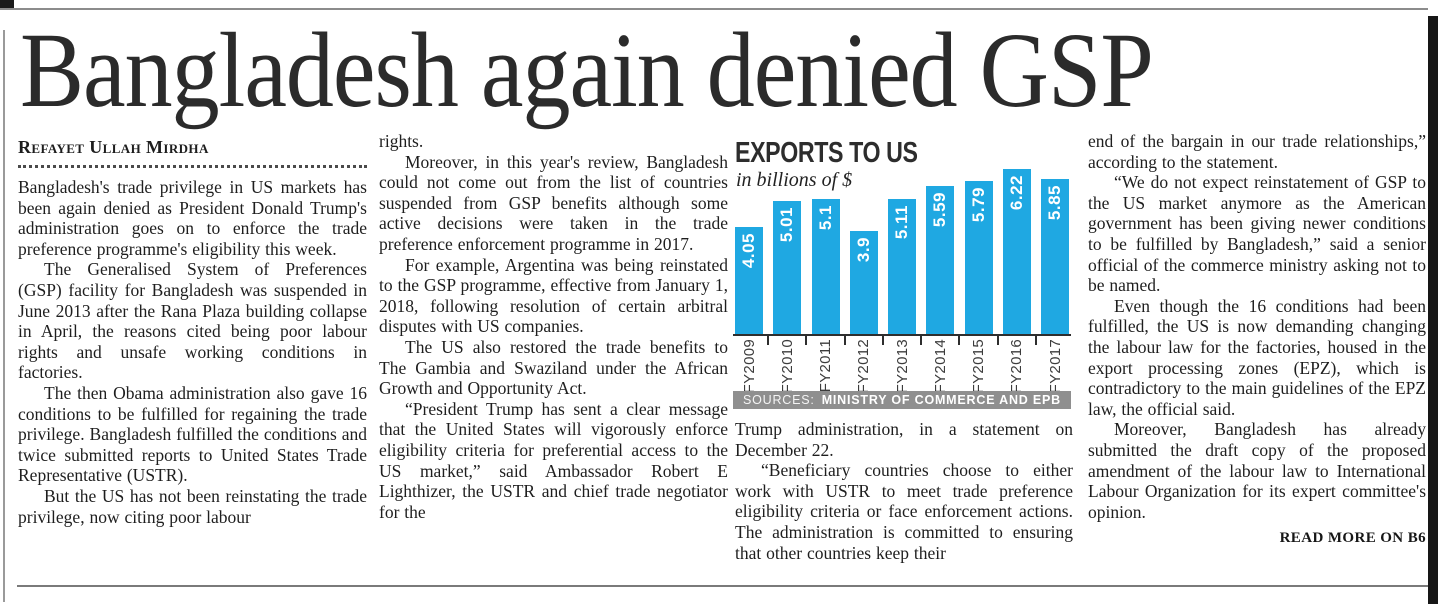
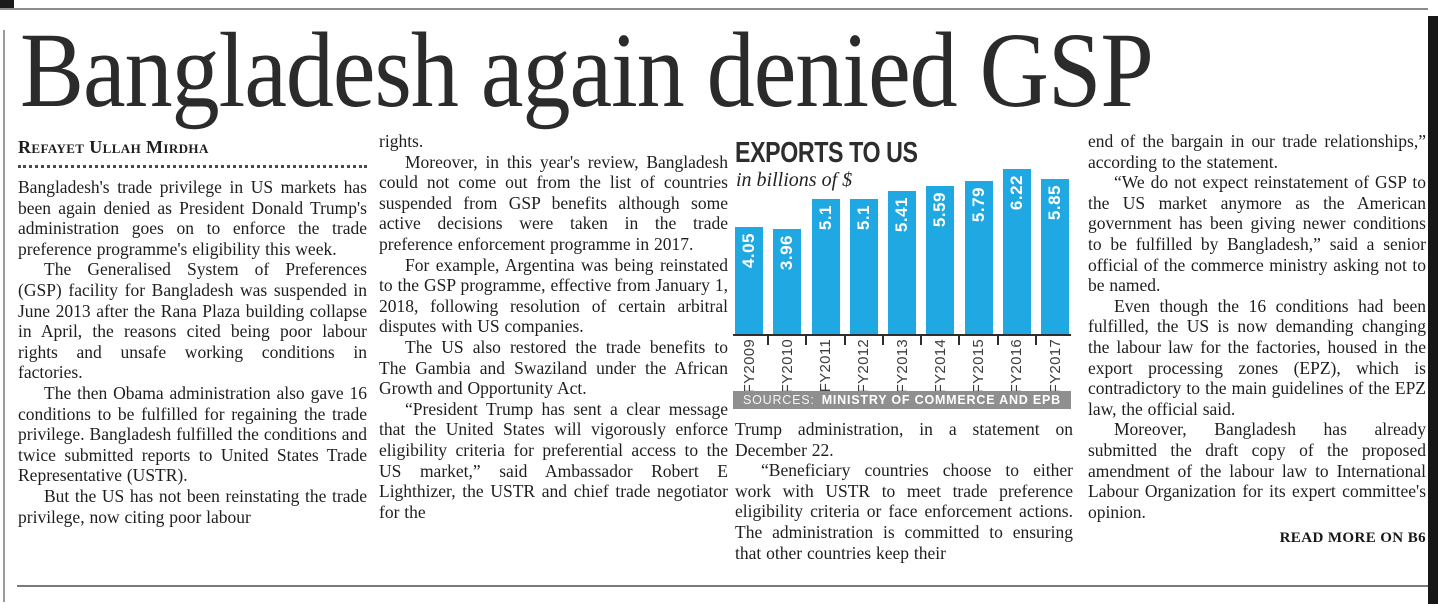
FY2010: 5.01 -> 3.96
FY2012: 3.9 -> 5.1
FY2013: 5.11 -> 5.41
